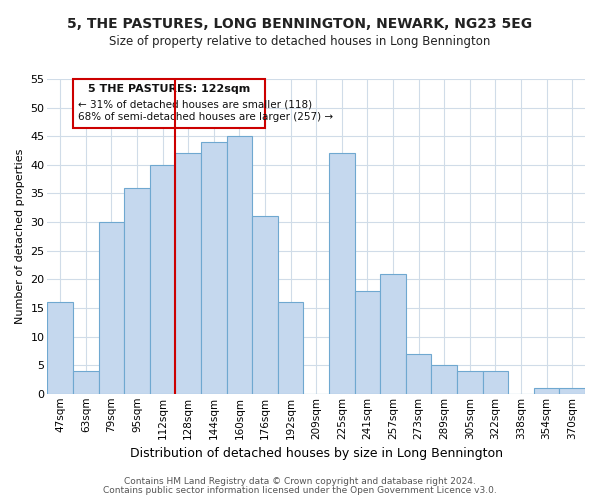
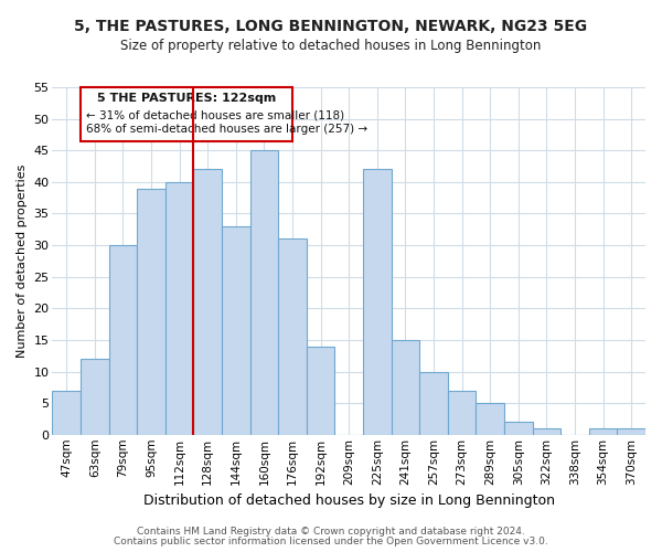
47sqm: 16 -> 7
63sqm: 4 -> 12
95sqm: 36 -> 39
144sqm: 44 -> 33
192sqm: 16 -> 14
241sqm: 18 -> 15
257sqm: 21 -> 10
305sqm: 4 -> 2
322sqm: 4 -> 1
